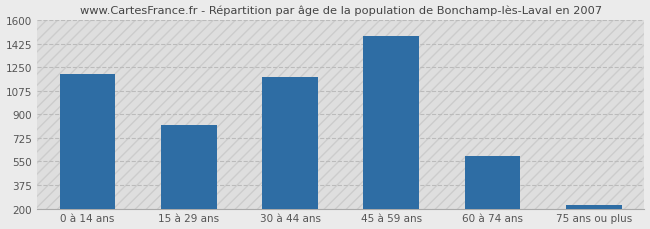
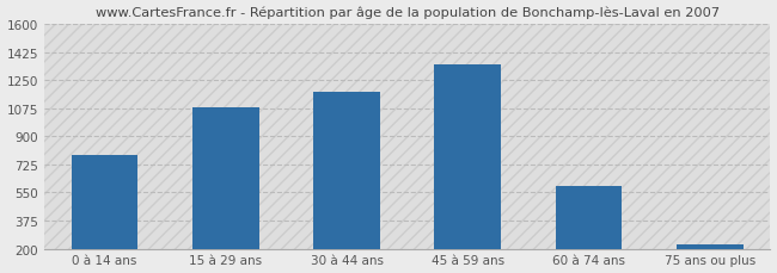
0 à 14 ans: 1200 -> 780
15 à 29 ans: 820 -> 1080
45 à 59 ans: 1480 -> 1350
